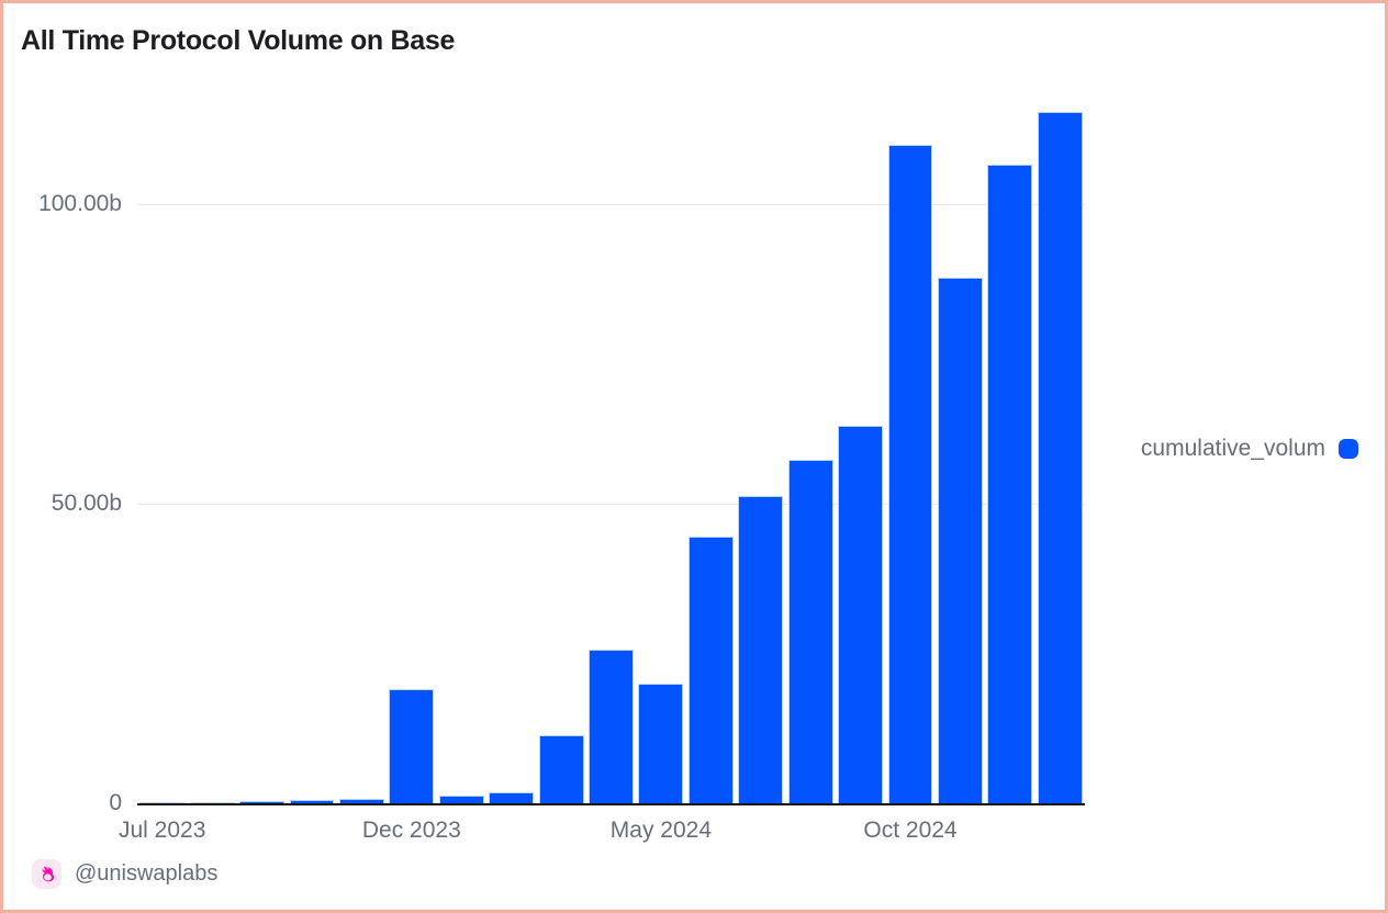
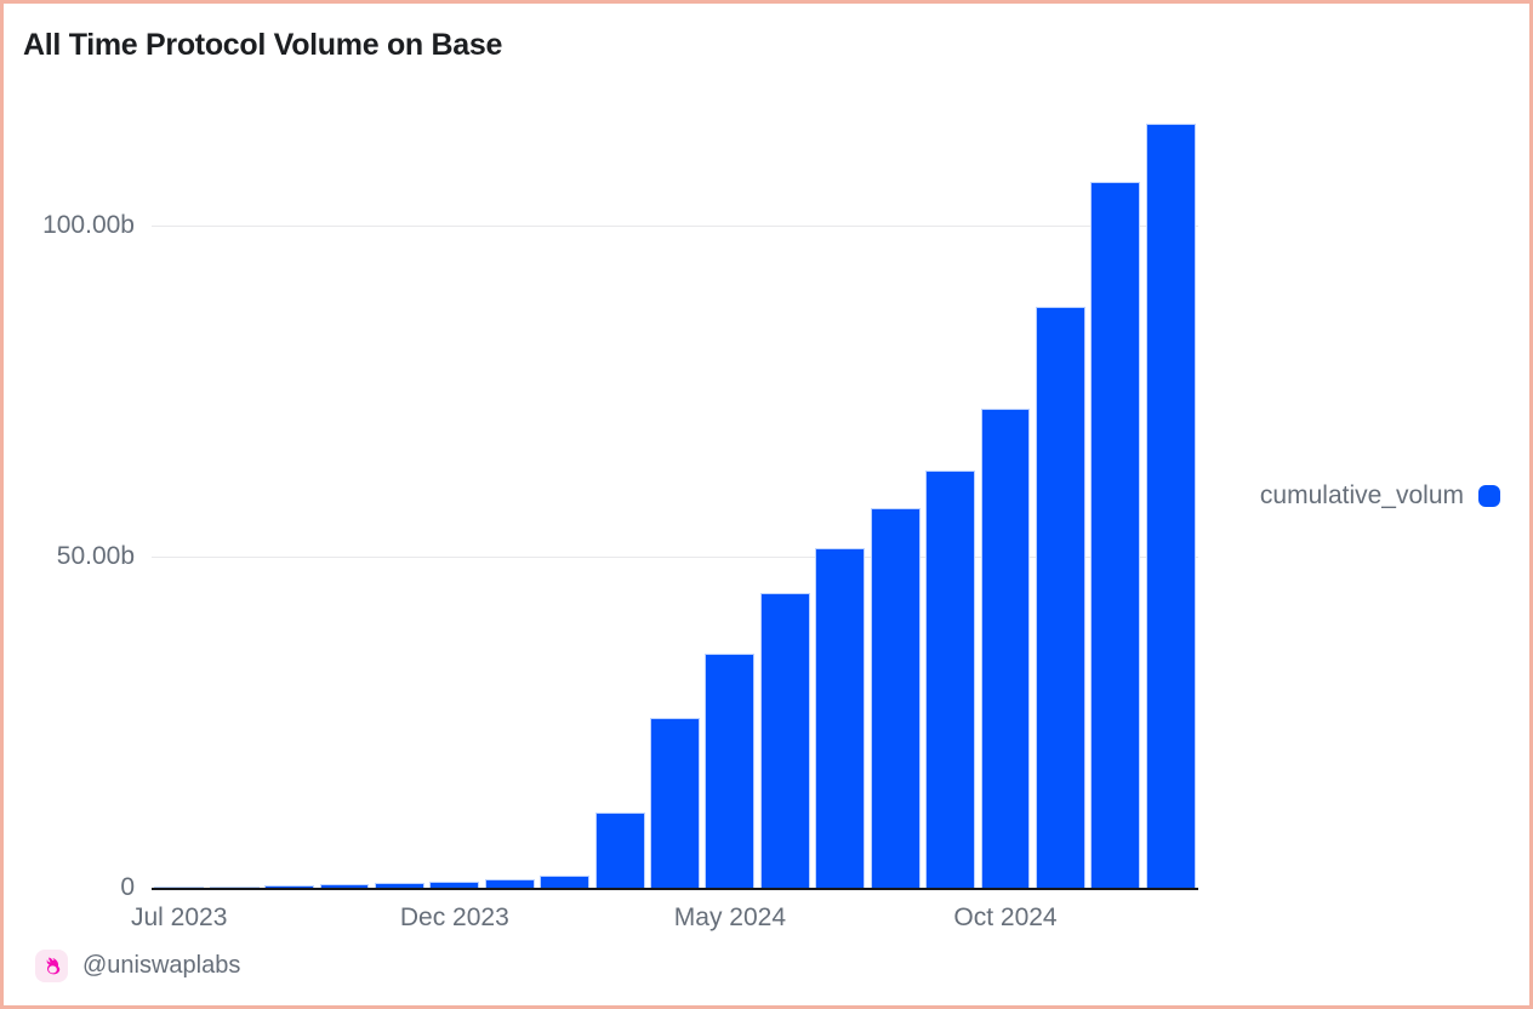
Dec 2023: 19b -> 1b
May 2024: 20b -> 35b
Oct 2024: 110b -> 72b
